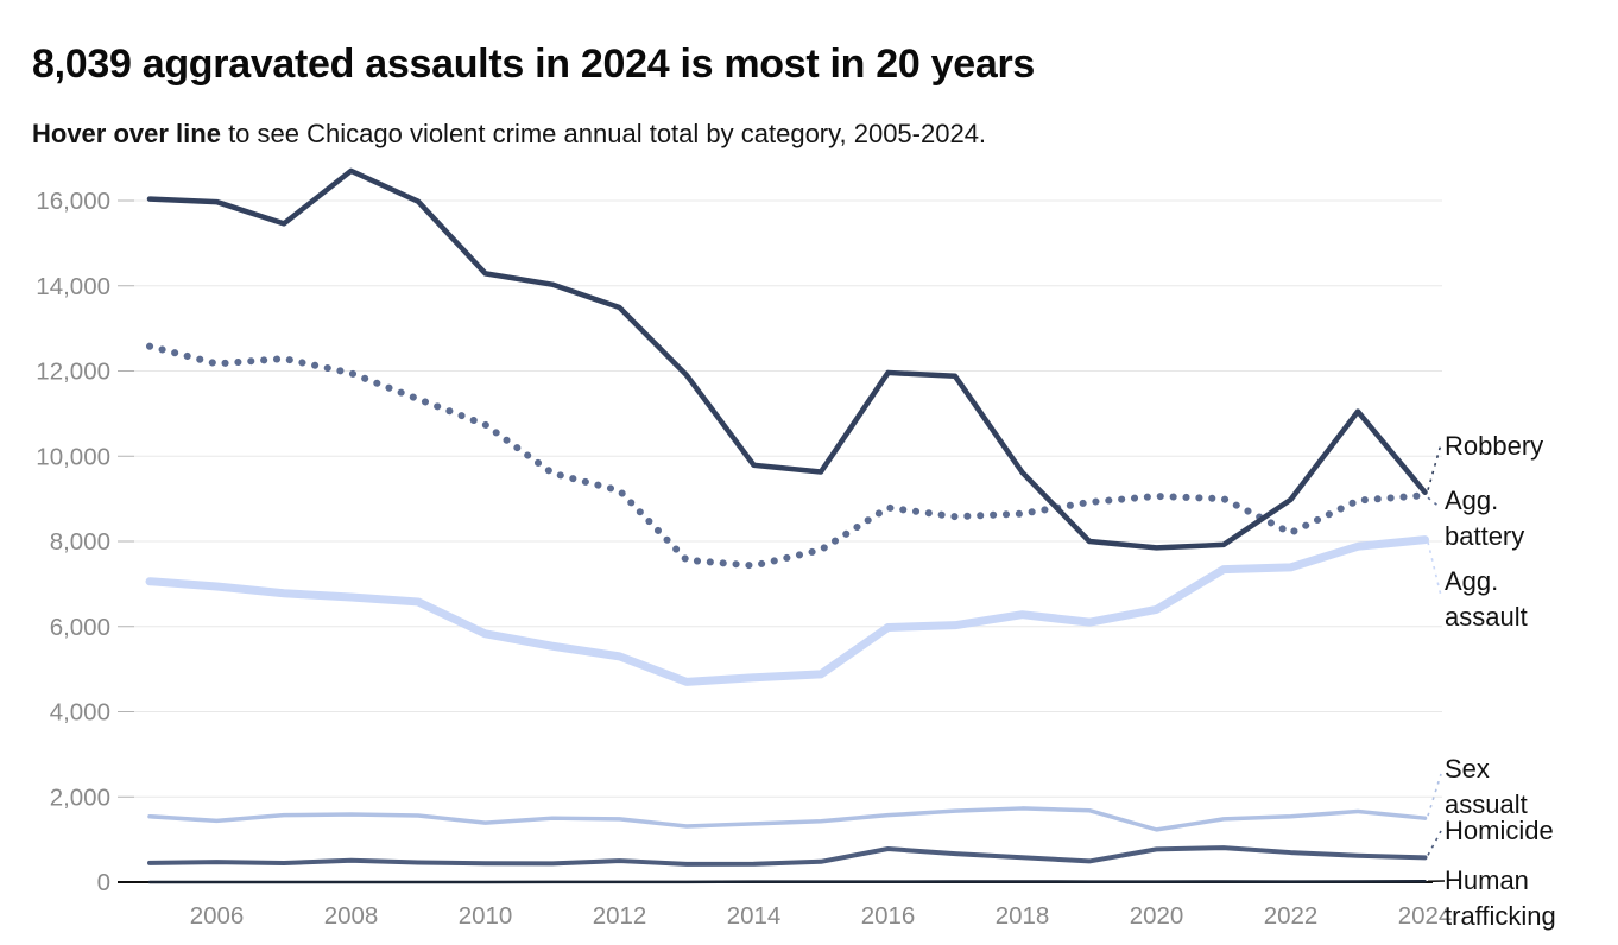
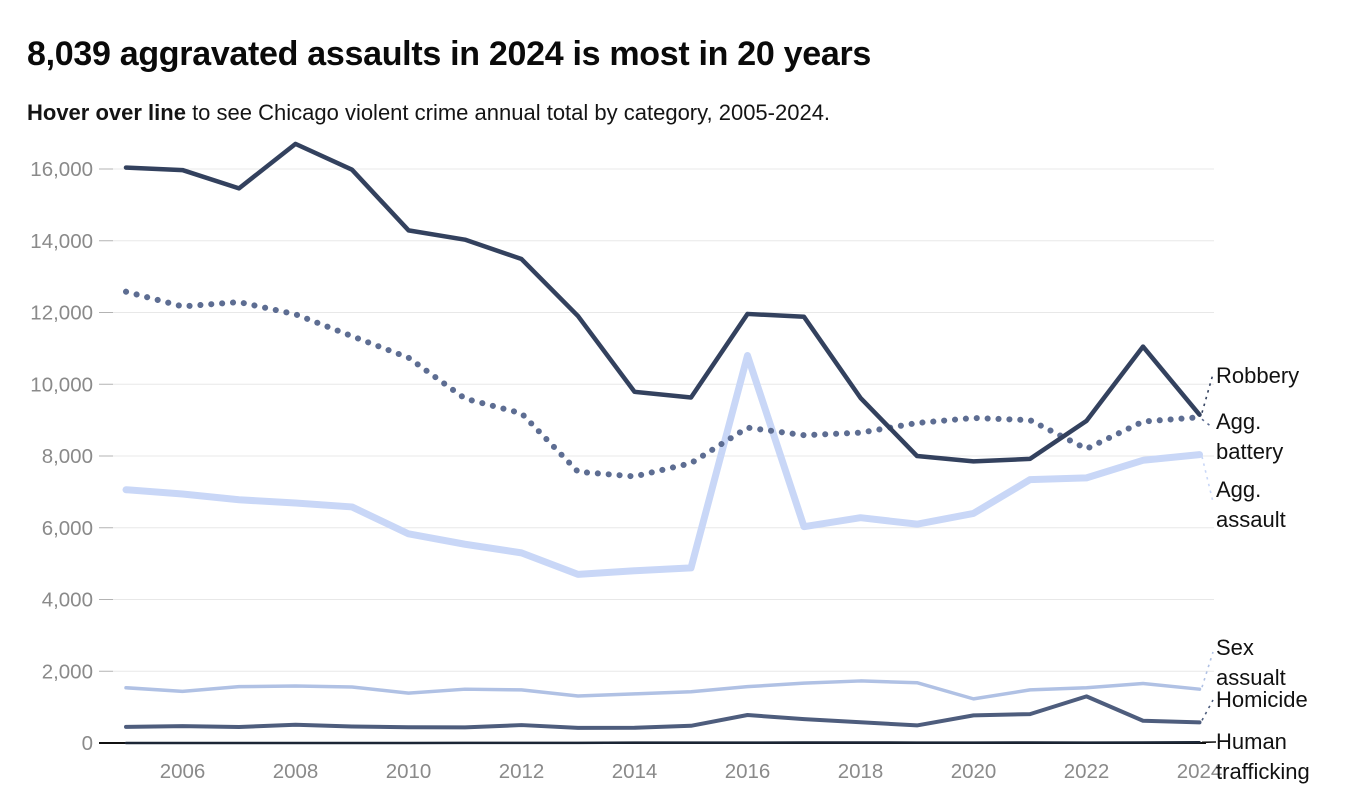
Agg. assault/2016: 6000 -> 10800
Homicide/2022: 700 -> 1300
